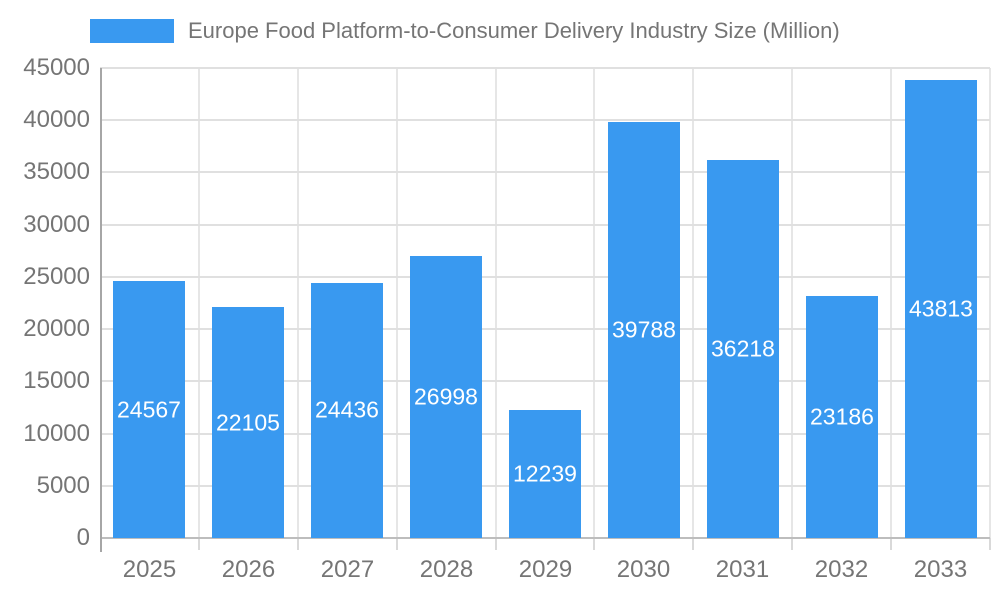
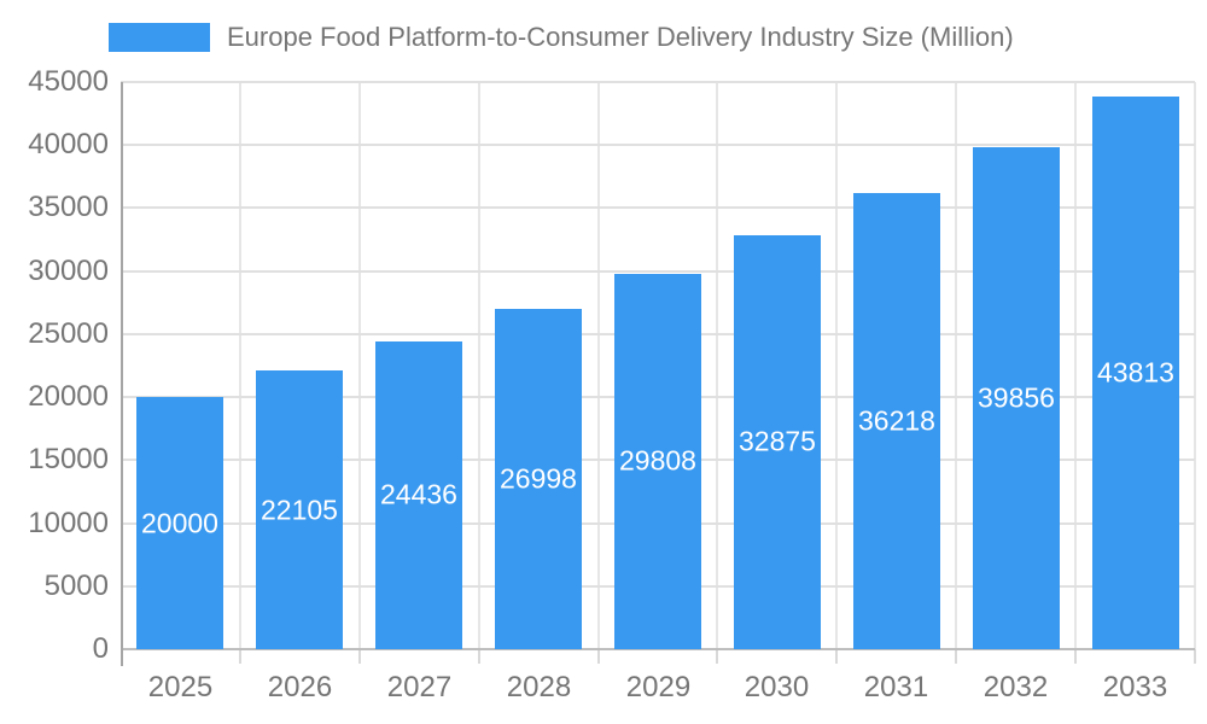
2025: 24567 -> 20000
2029: 12239 -> 29808
2030: 39788 -> 32875
2032: 23186 -> 39856
